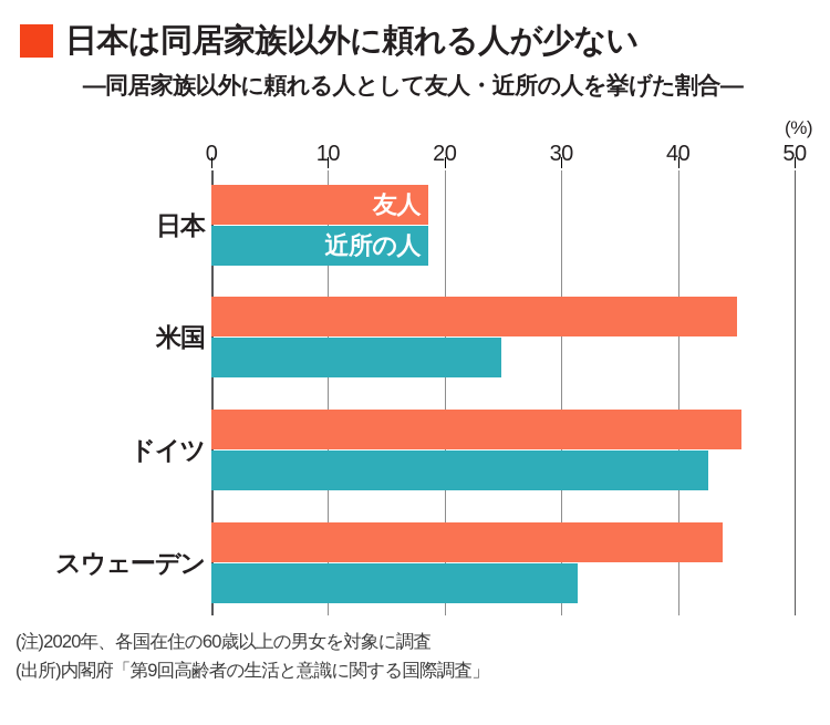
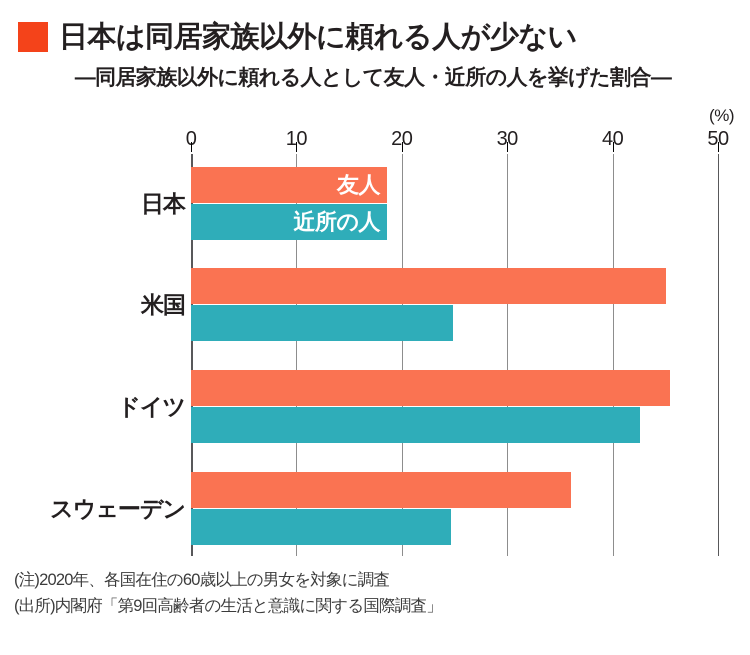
友人/スウェーデン: 43.8 -> 36.1
近所の人/スウェーデン: 31.4 -> 24.7
